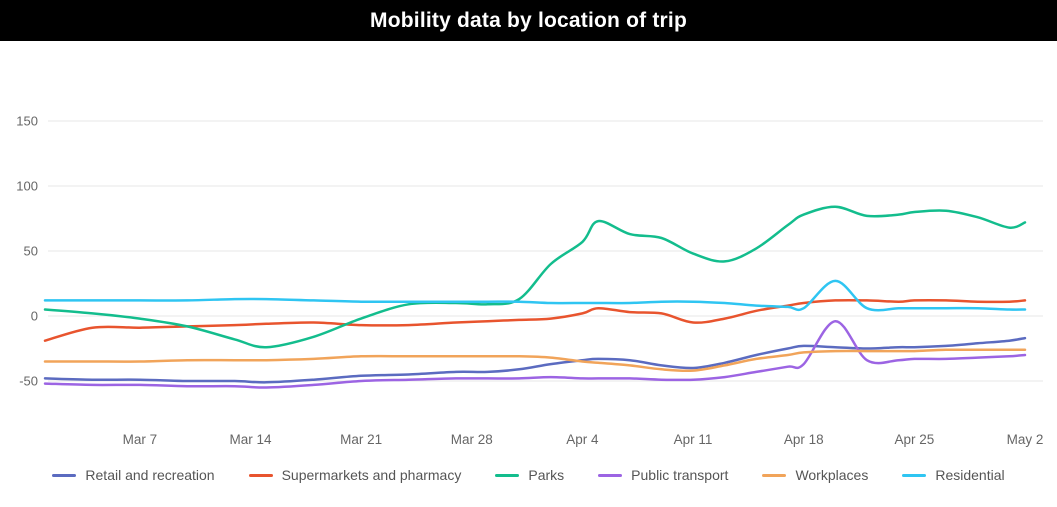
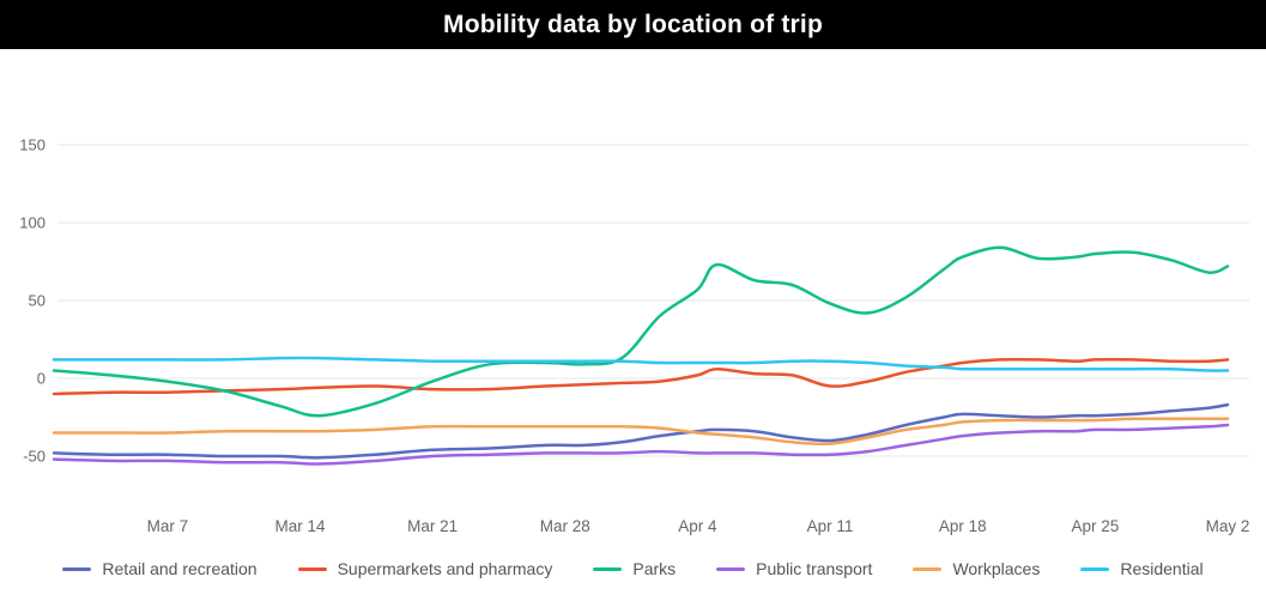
Supermarkets and pharmacy/0: -19 -> -10
Public transport/50: -4 -> -35
Residential/50: 27 -> 6
